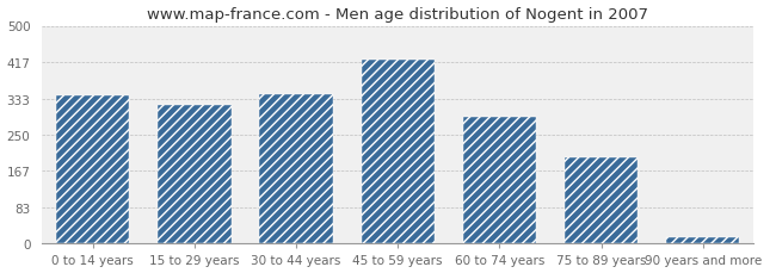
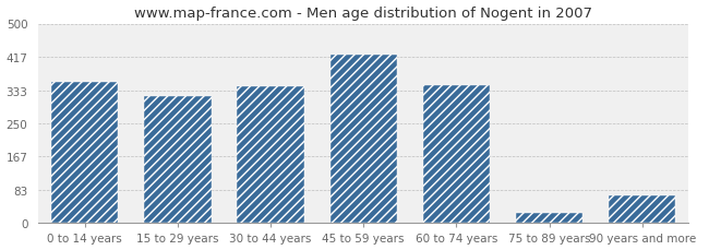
0 to 14 years: 340 -> 355
60 to 74 years: 290 -> 345
75 to 89 years: 198 -> 25
90 years and more: 15 -> 70
